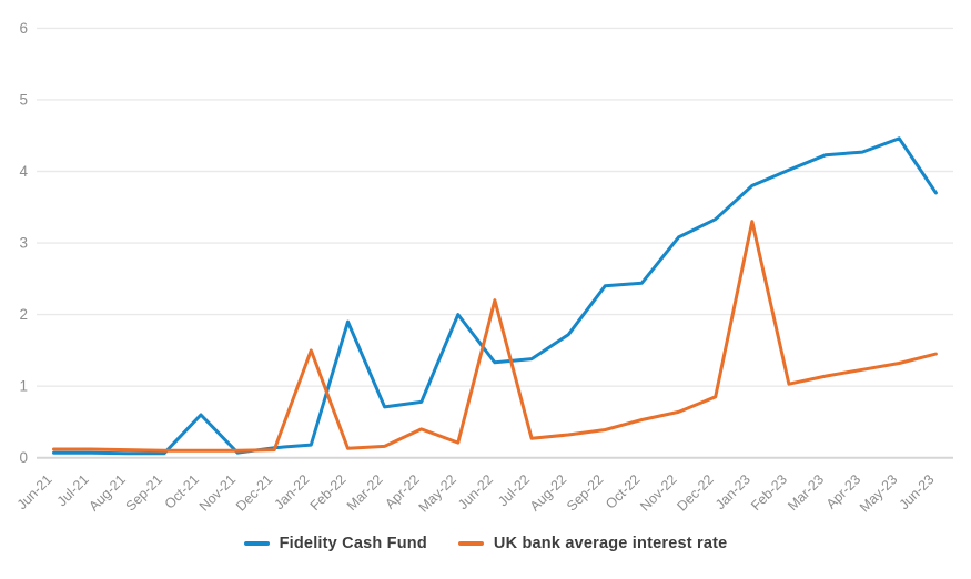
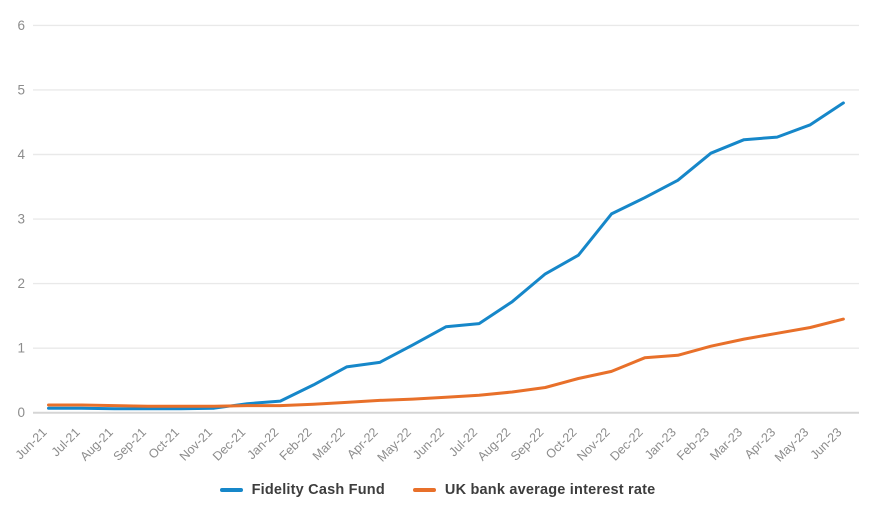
Fidelity Cash Fund/Oct-21: 0.6 -> 0.1
UK bank average interest rate/Jan-22: 1.5 -> 0.1
Fidelity Cash Fund/Feb-22: 1.9 -> 0.4
UK bank average interest rate/Apr-22: 0.4 -> 0.2
Fidelity Cash Fund/May-22: 2.0 -> 1.1
UK bank average interest rate/Jun-22: 2.2 -> 0.2
Fidelity Cash Fund/Sep-22: 2.4 -> 2.1
Fidelity Cash Fund/Jan-23: 3.8 -> 3.6
UK bank average interest rate/Jan-23: 3.3 -> 0.9
Fidelity Cash Fund/Jun-23: 3.7 -> 4.8
